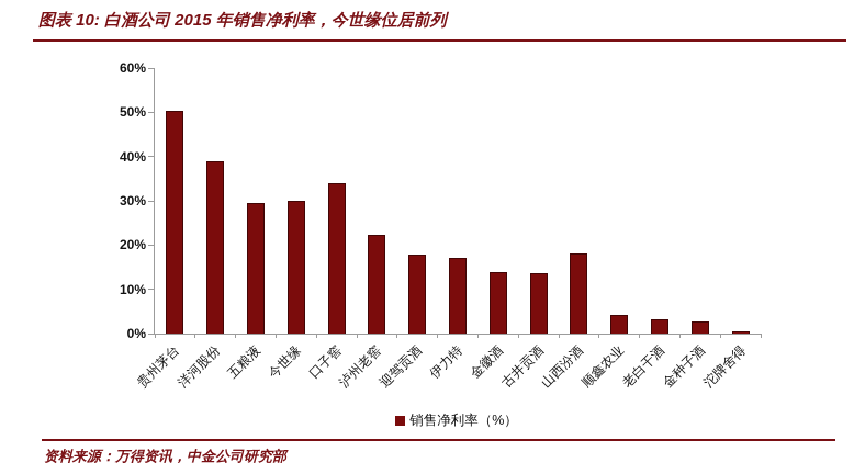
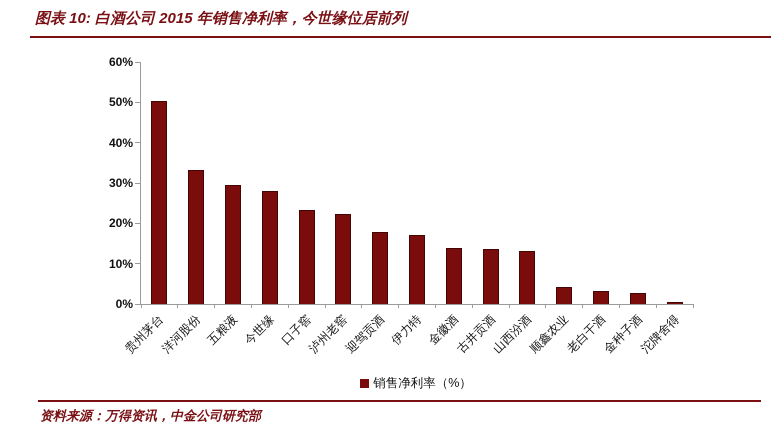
洋河股份: 39% -> 33%
今世缘: 30% -> 28%
口子窖: 34% -> 23%
山西汾酒: 18% -> 13%
